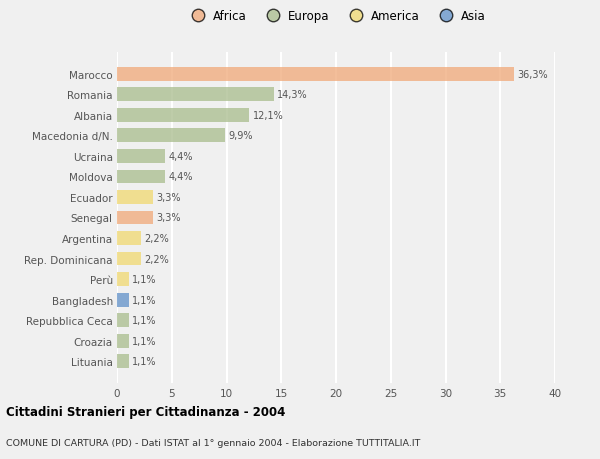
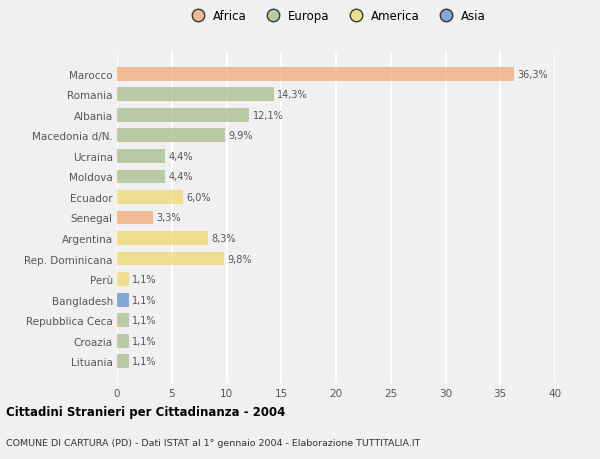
Ecuador: 3,3% -> 6,0%
Argentina: 2,2% -> 8,3%
Rep. Dominicana: 2,2% -> 9,8%
